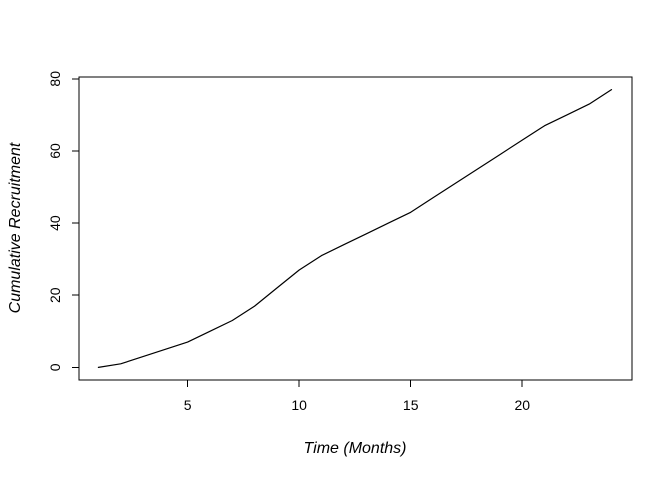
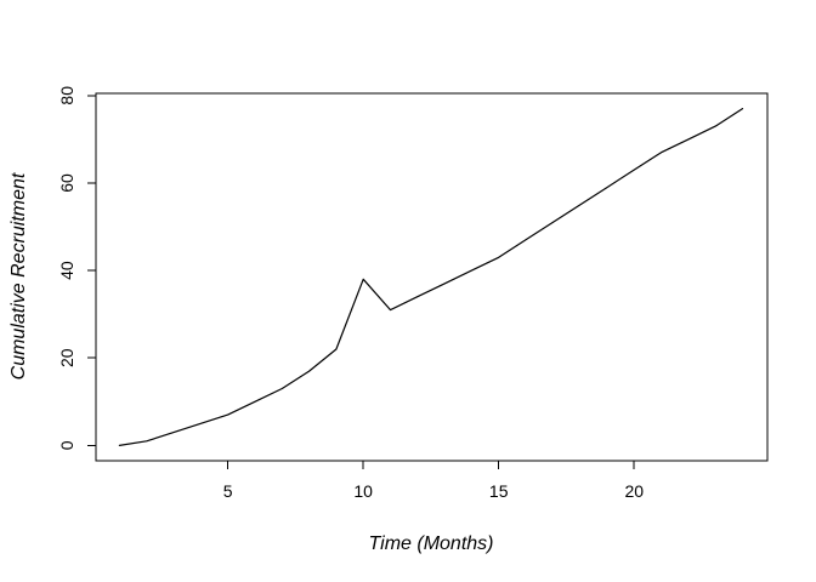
10: 27 -> 38
